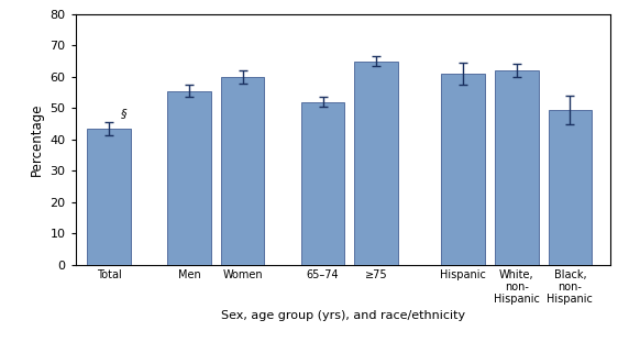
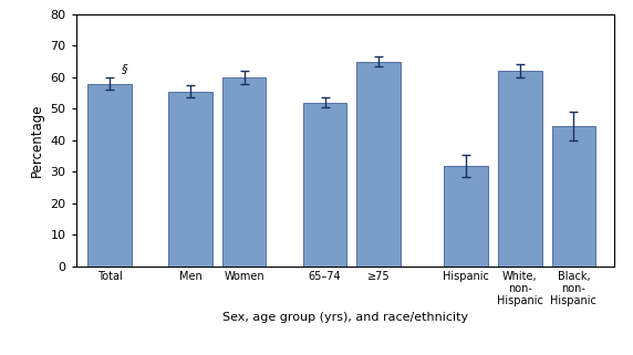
Total: 43.5 -> 58.0
Hispanic: 61.0 -> 32.0
Black, non- Hispanic: 49.5 -> 44.5
